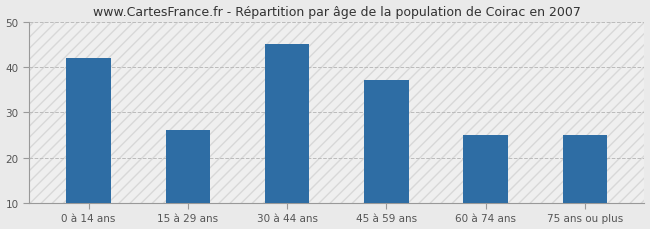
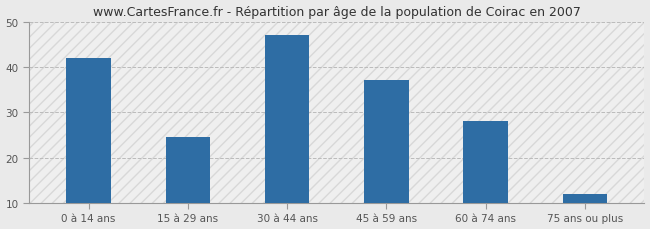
15 à 29 ans: 26.0 -> 24.5
30 à 44 ans: 45.0 -> 47.0
60 à 74 ans: 25.0 -> 28.0
75 ans ou plus: 25.0 -> 12.0
